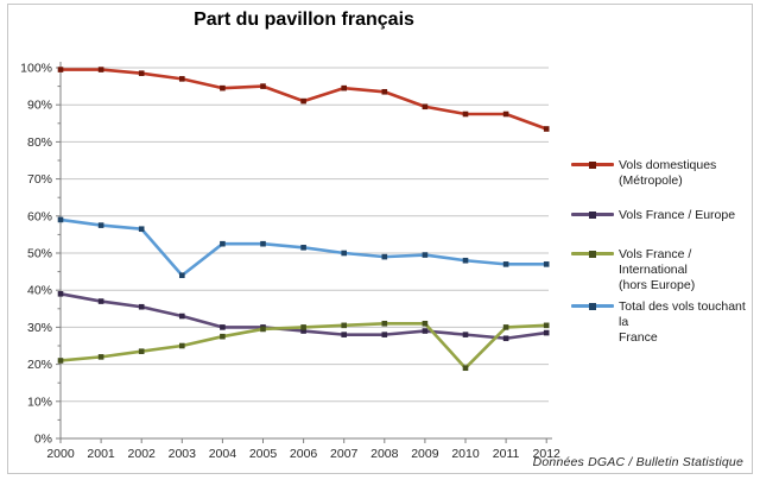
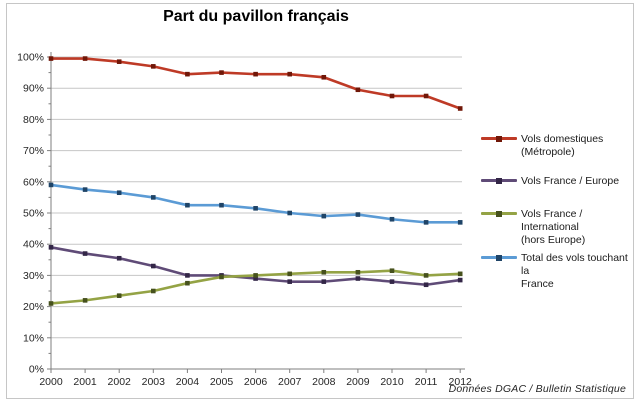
Total des vols touchant la France/2003: 44% -> 55%
Vols domestiques (Métropole)/2006: 91% -> 94%
Vols France / International (hors Europe)/2010: 19% -> 32%
